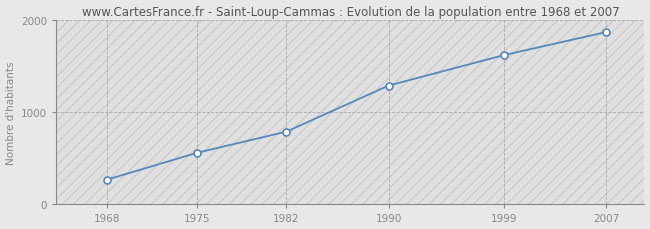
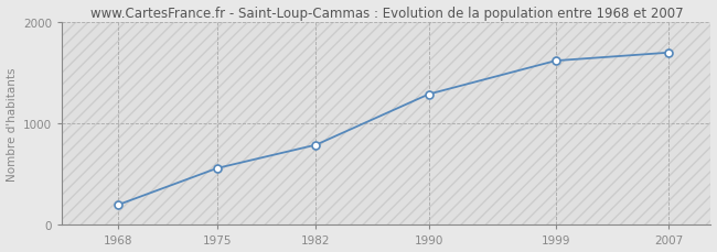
1968: 270 -> 200
2007: 1870 -> 1700
